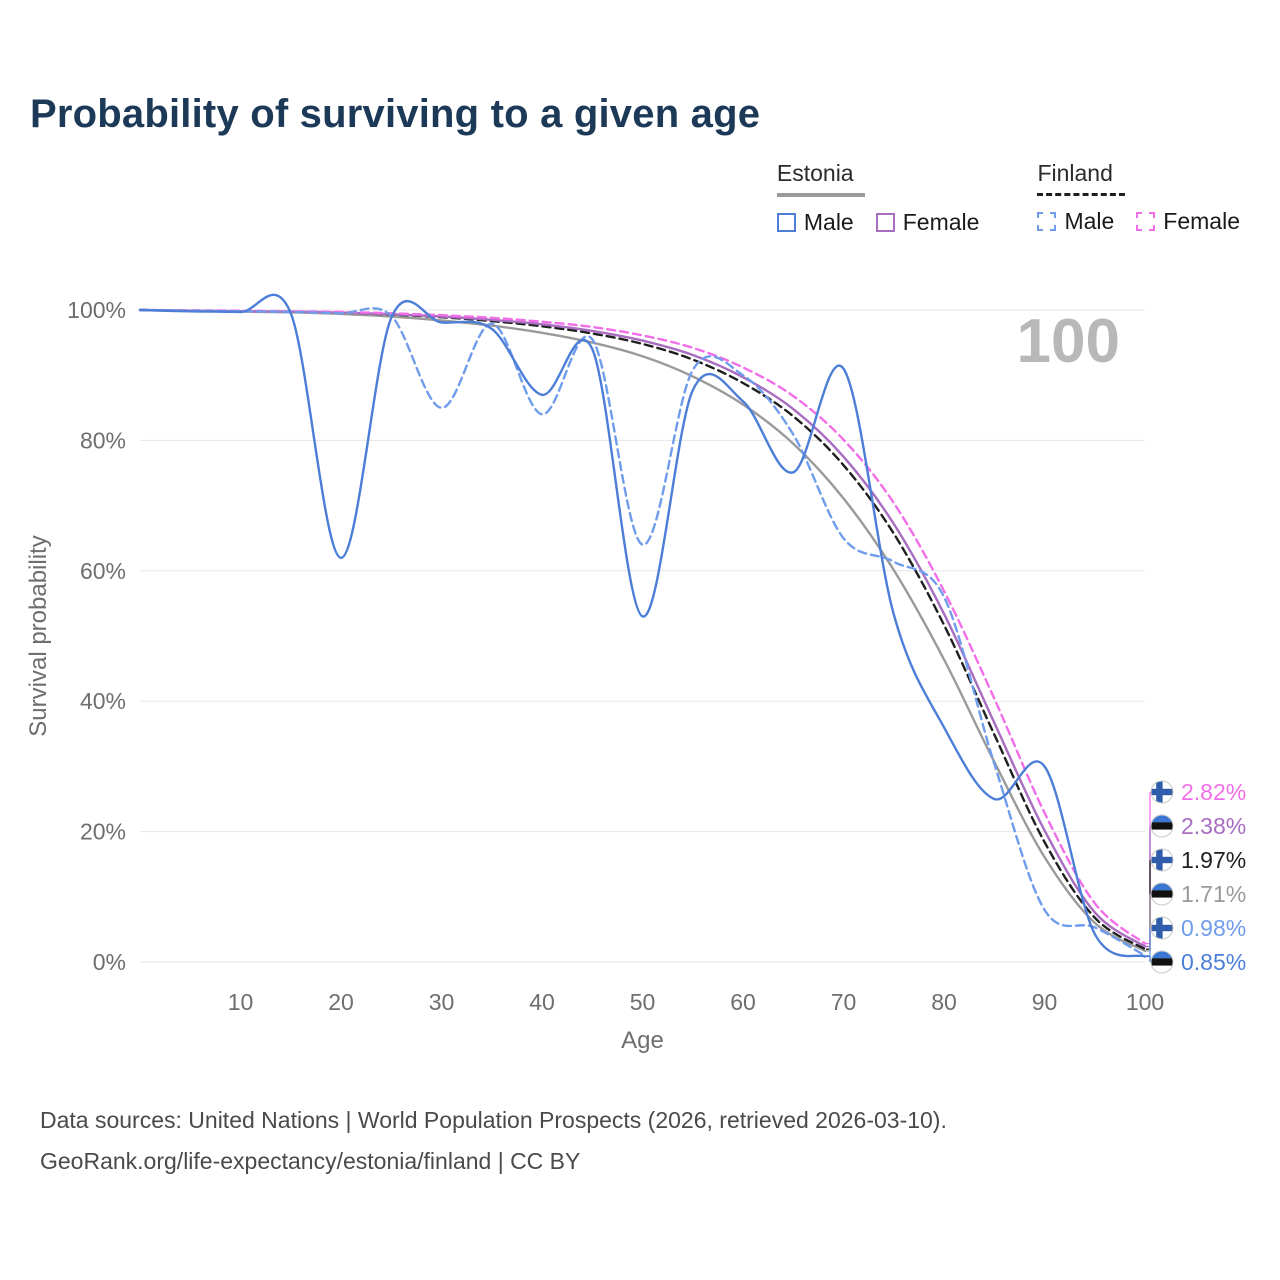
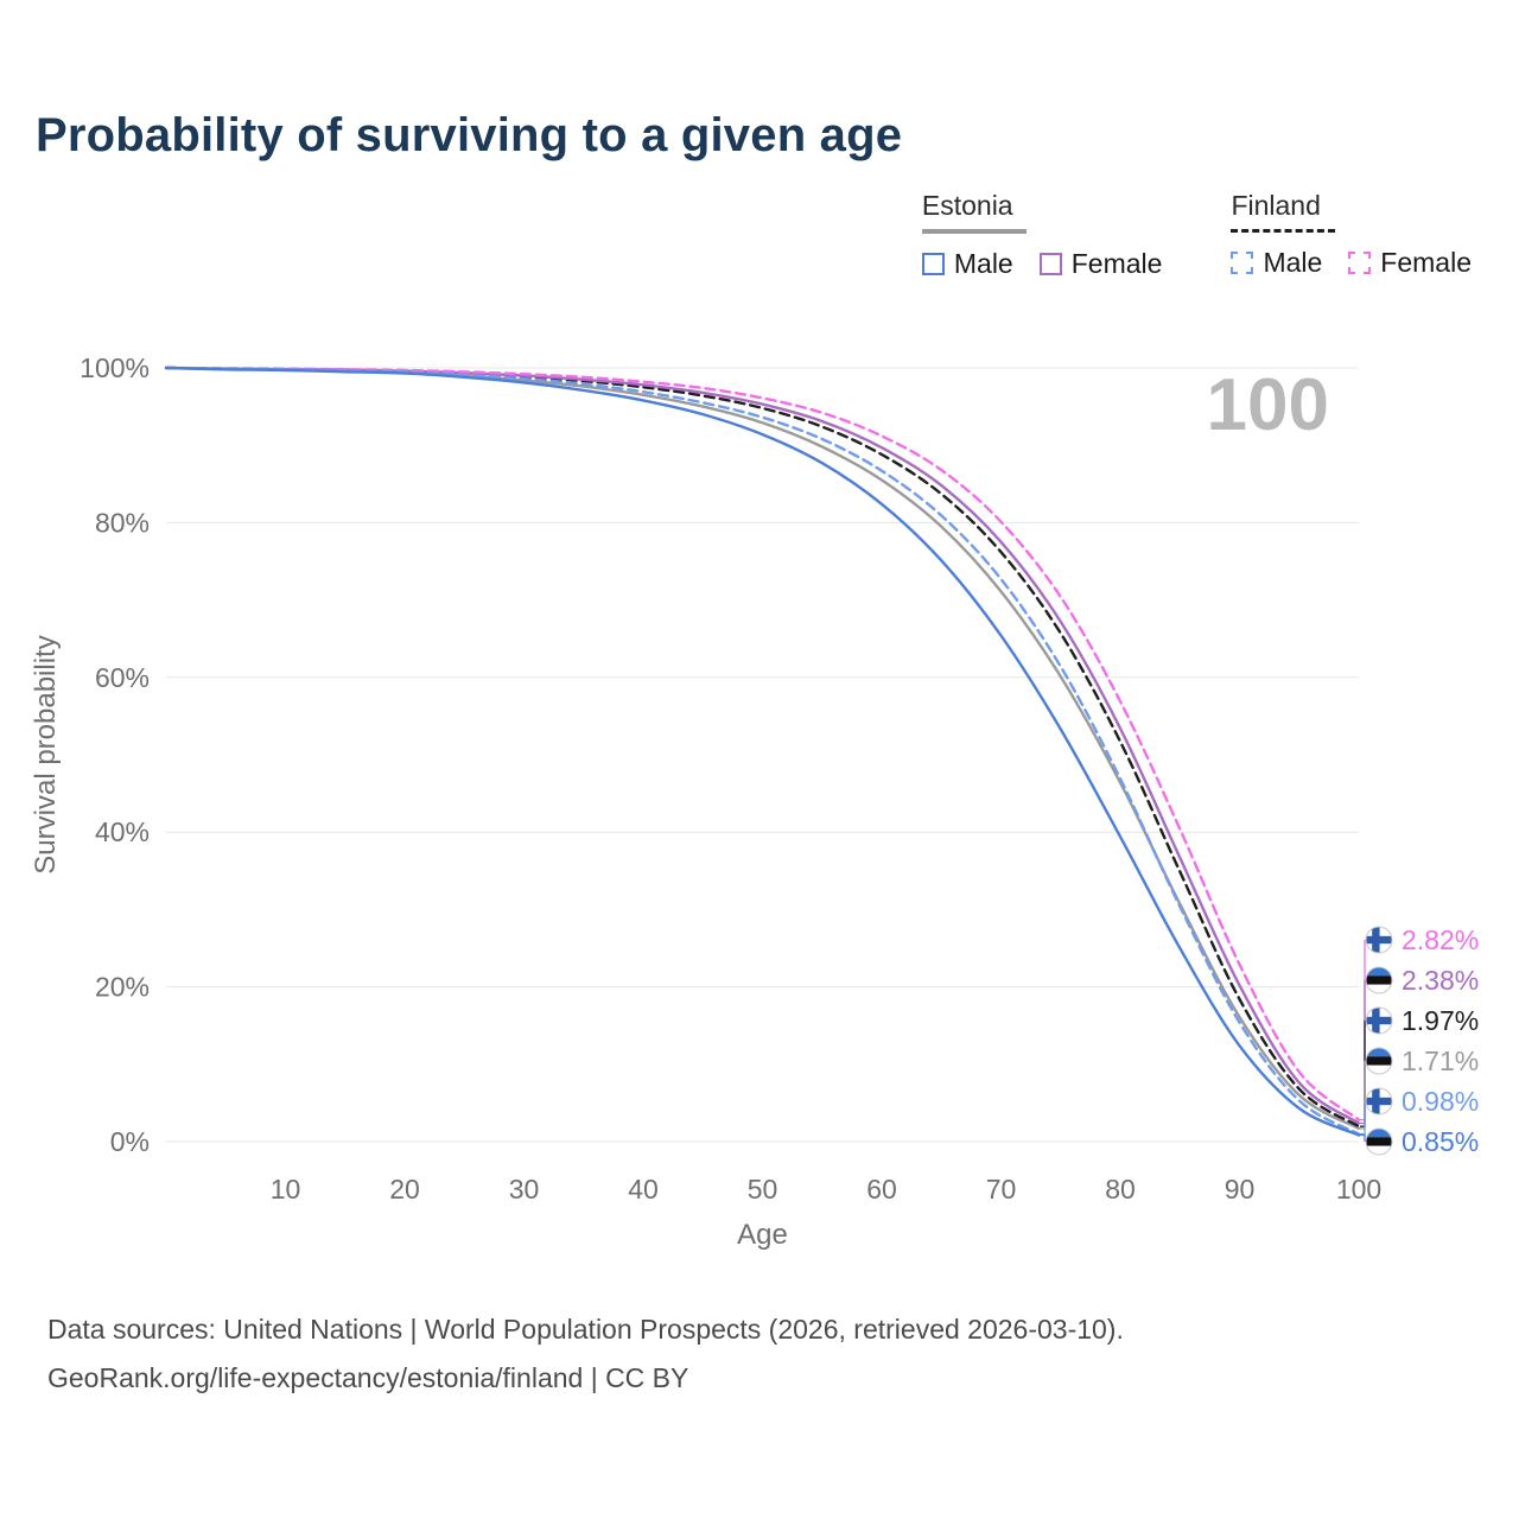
Estonia Male/20: 62% -> 99%
Finland Male/30: 85% -> 99%
Finland Male/40: 84% -> 97%
Estonia Male/40: 87% -> 96%
Finland Male/50: 64% -> 94%
Estonia Male/50: 53% -> 91%
Finland Male/60: 90% -> 87%
Estonia Male/60: 86% -> 82%
Finland Male/70: 65% -> 73%
Estonia Male/70: 91% -> 65%
Finland Male/80: 56% -> 47%
Estonia Male/80: 36% -> 39%
Finland Male/90: 8% -> 15%
Estonia Male/90: 30% -> 12%
